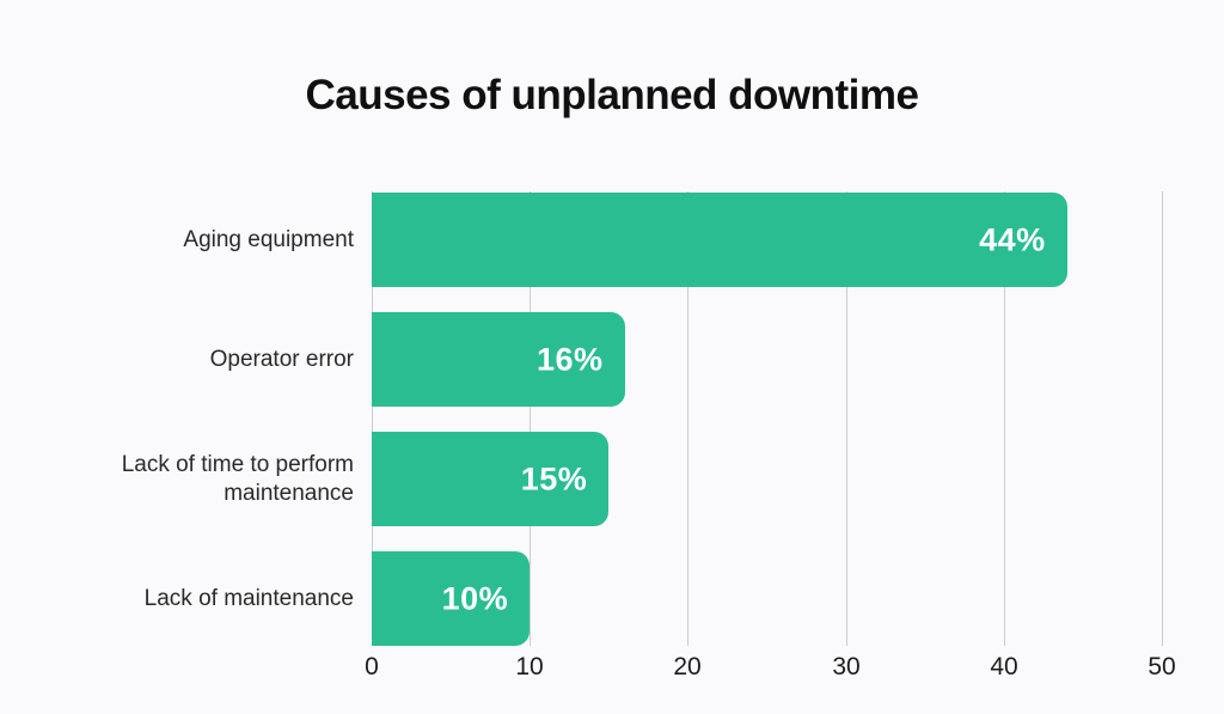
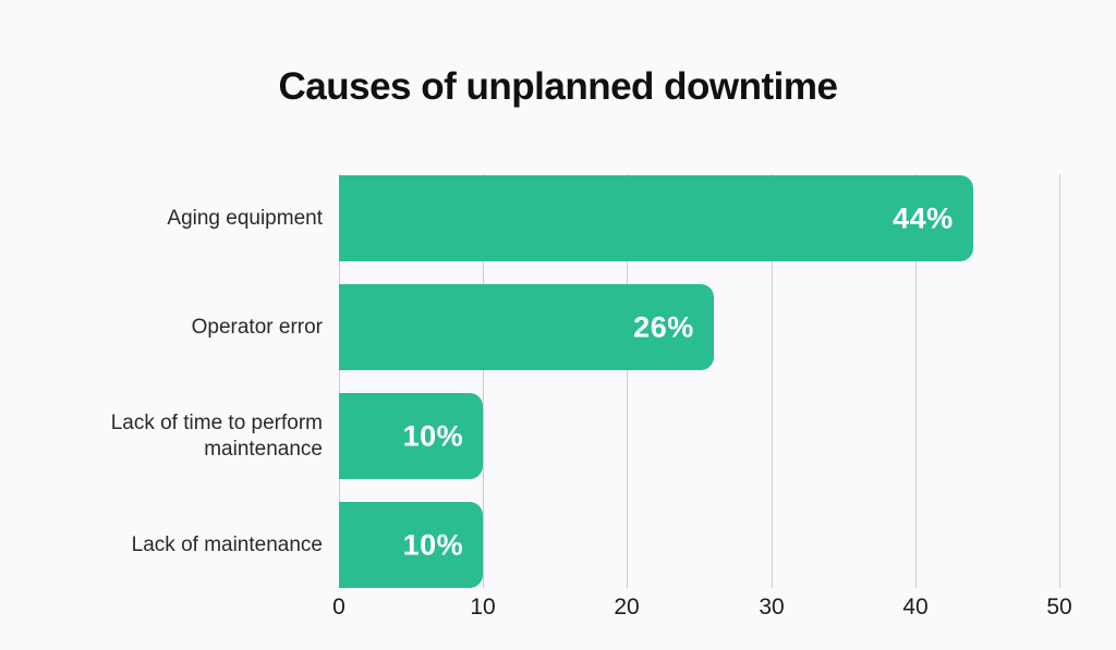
Operator error: 16% -> 26%
Lack of time to perform maintenance: 15% -> 10%
